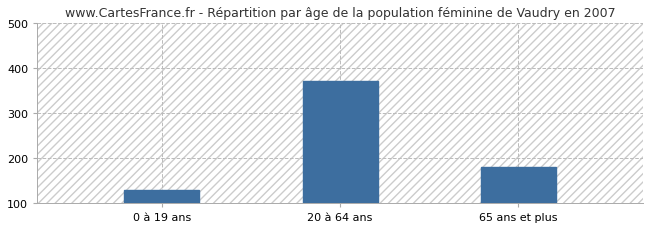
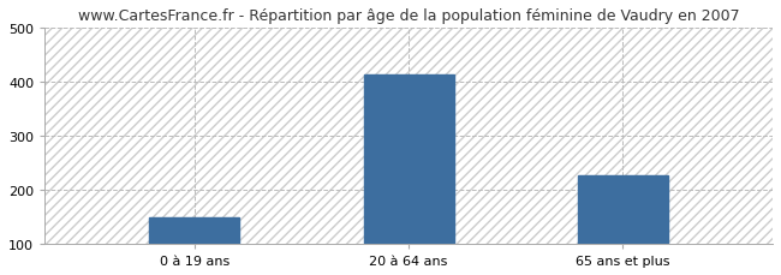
0 à 19 ans: 130 -> 148
20 à 64 ans: 370 -> 413
65 ans et plus: 180 -> 226
